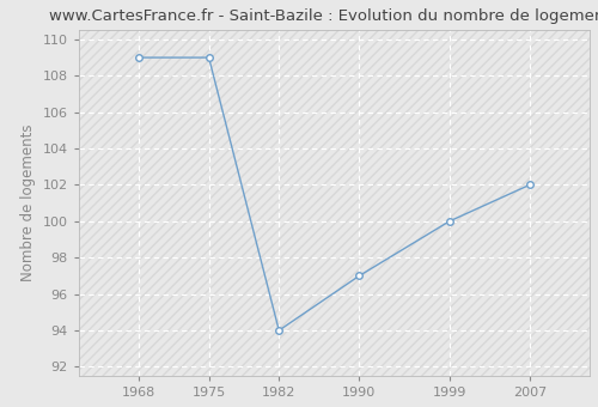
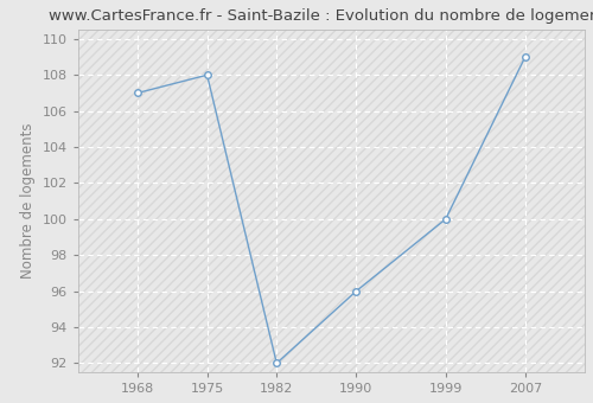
1968: 109 -> 107
1975: 109 -> 108
1982: 94 -> 92
1990: 97 -> 96
2007: 102 -> 109
